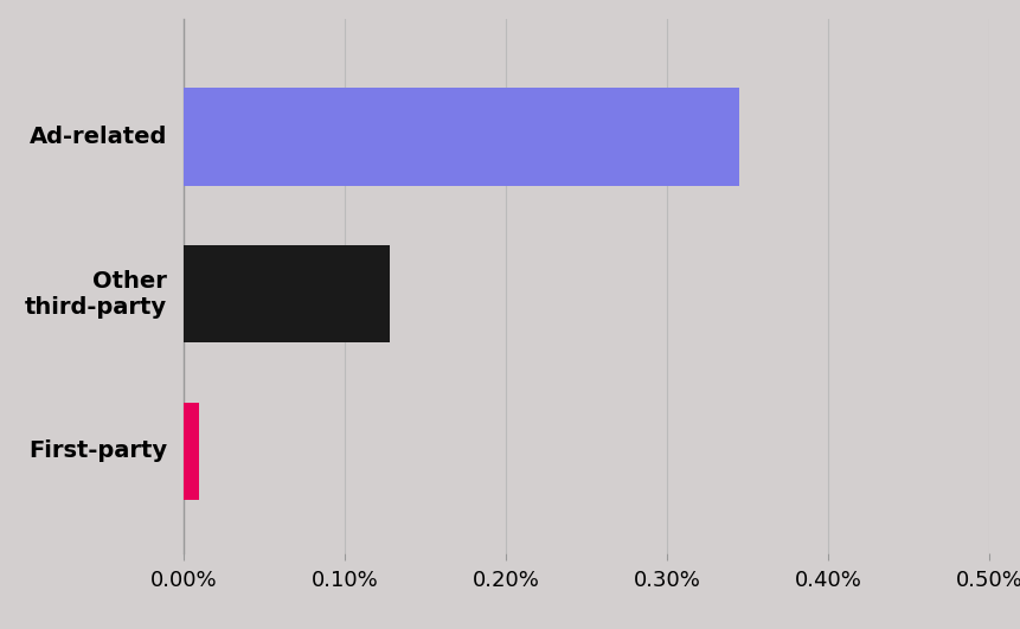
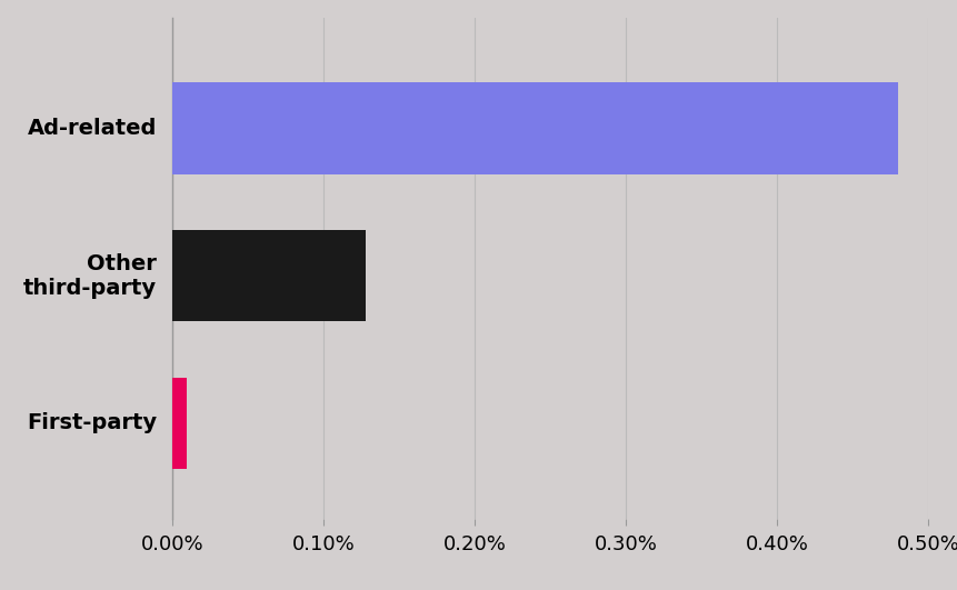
Ad-related: 0.3450% -> 0.4800%
